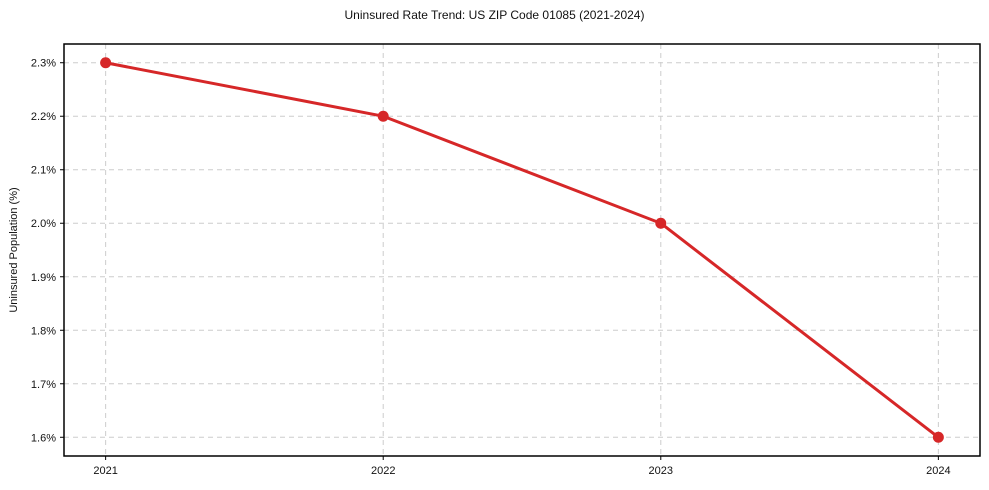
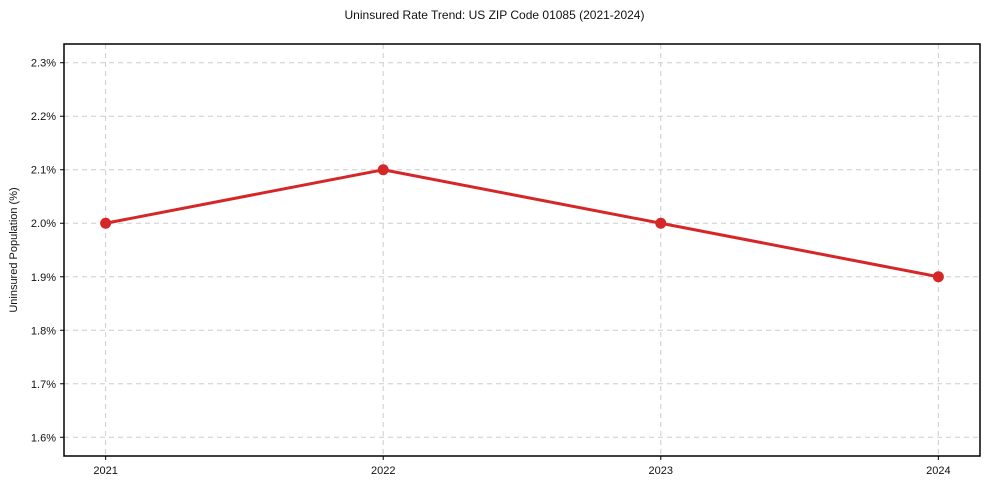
2021: 2.3% -> 2.0%
2022: 2.2% -> 2.1%
2024: 1.6% -> 1.9%
